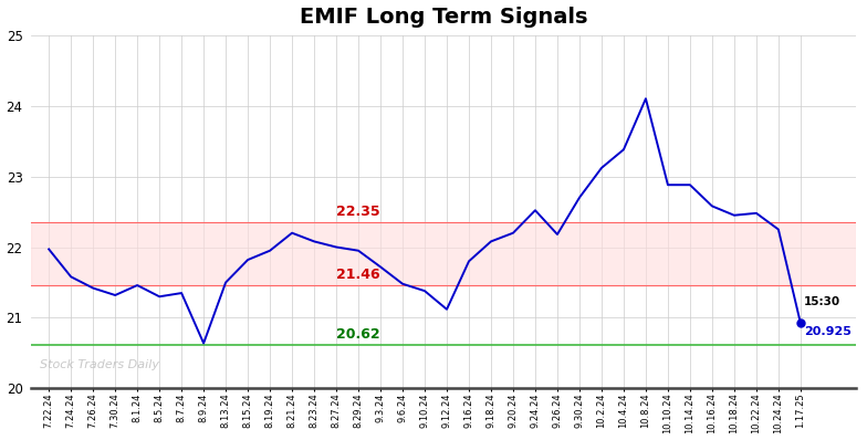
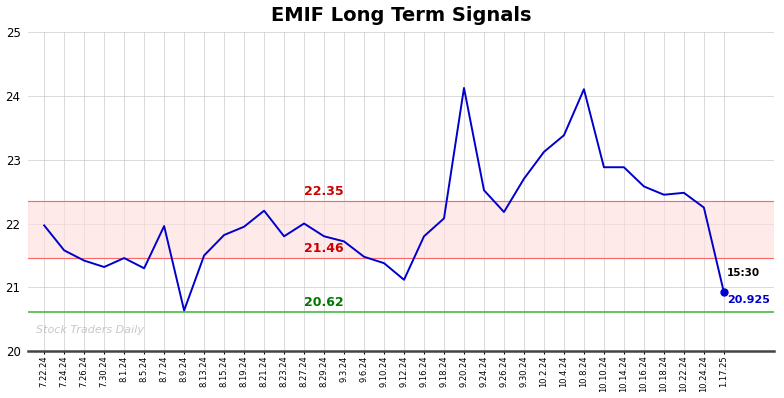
8.7.24: 21.35 -> 21.96
8.23.24: 22.08 -> 21.80
8.29.24: 21.95 -> 21.80
9.20.24: 22.20 -> 24.12
